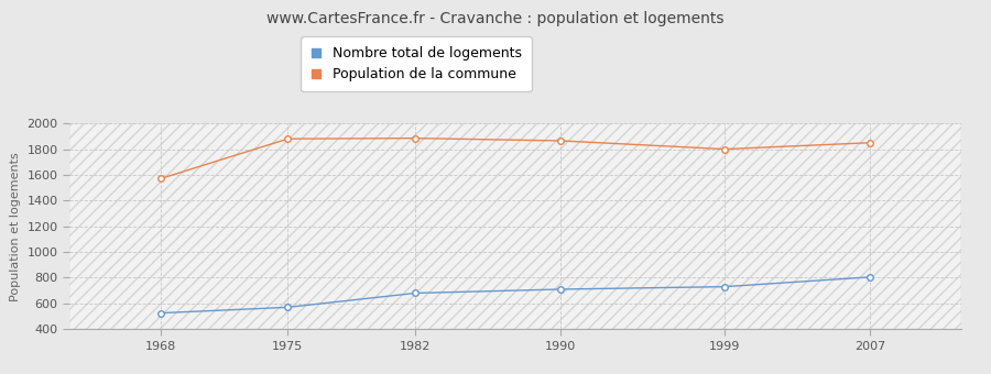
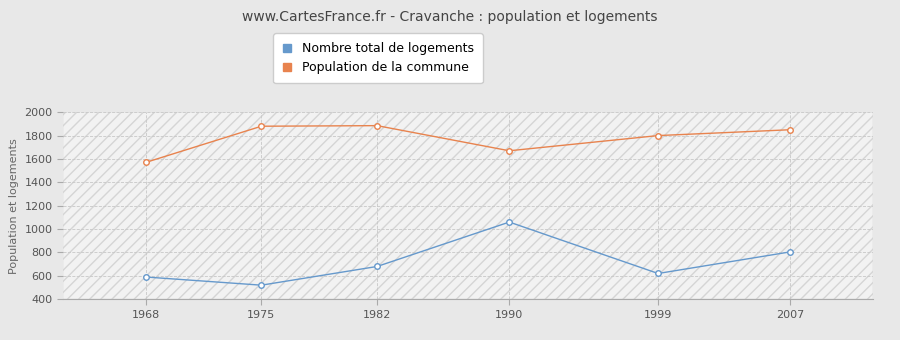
Nombre total de logements/1968: 520 -> 590
Nombre total de logements/1975: 570 -> 520
Nombre total de logements/1990: 710 -> 1060
Population de la commune/1990: 1860 -> 1670
Nombre total de logements/1999: 730 -> 620
